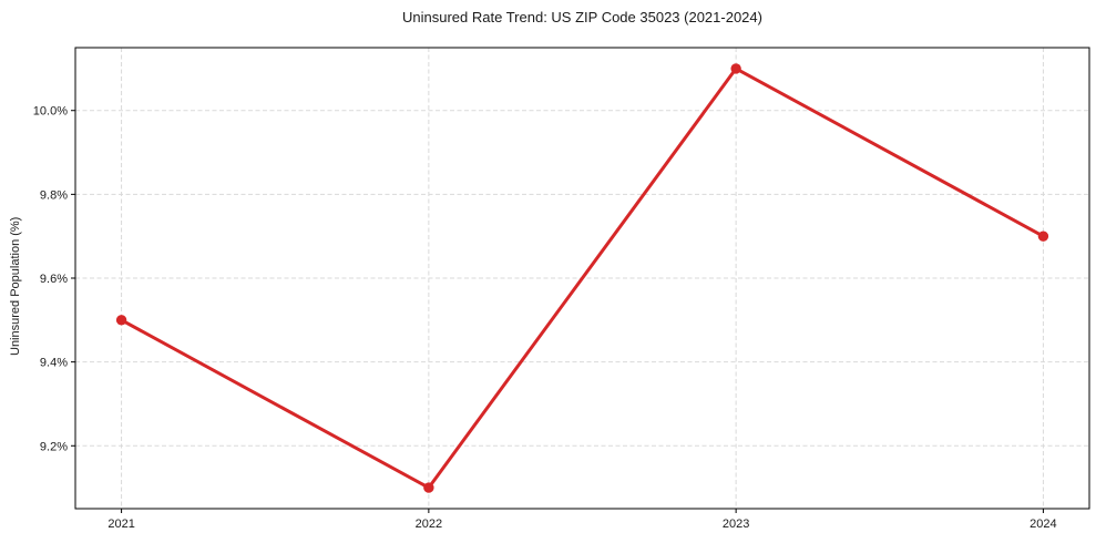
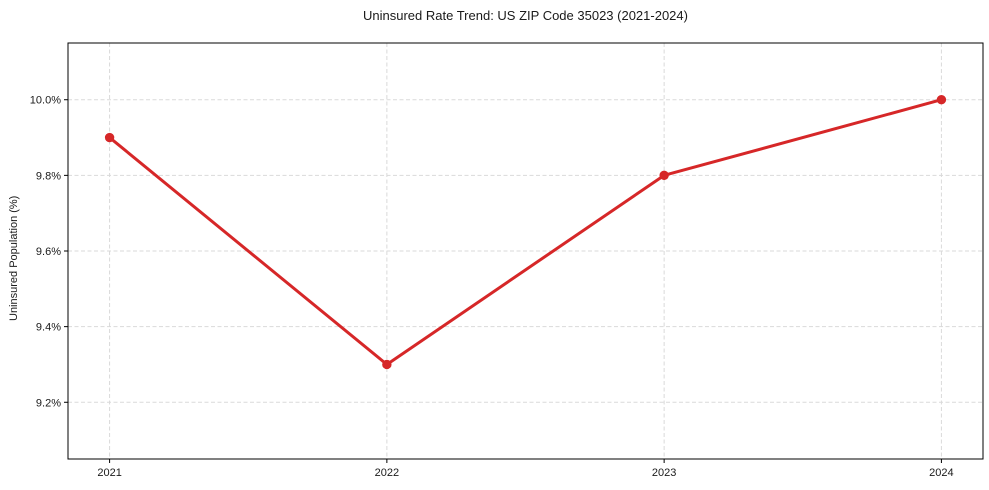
2021: 9.5% -> 9.9%
2022: 9.1% -> 9.3%
2023: 10.1% -> 9.8%
2024: 9.7% -> 10.0%
